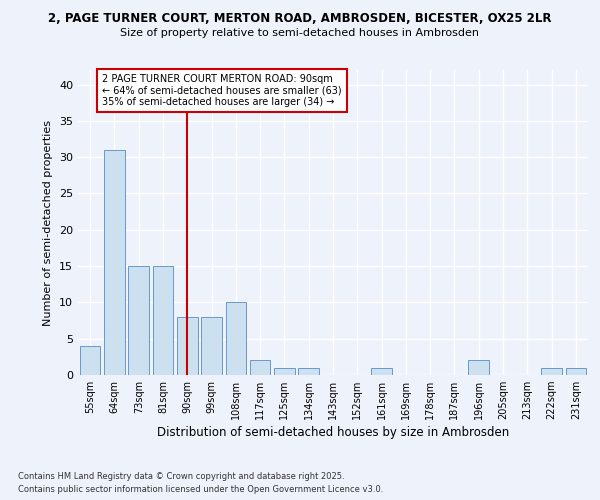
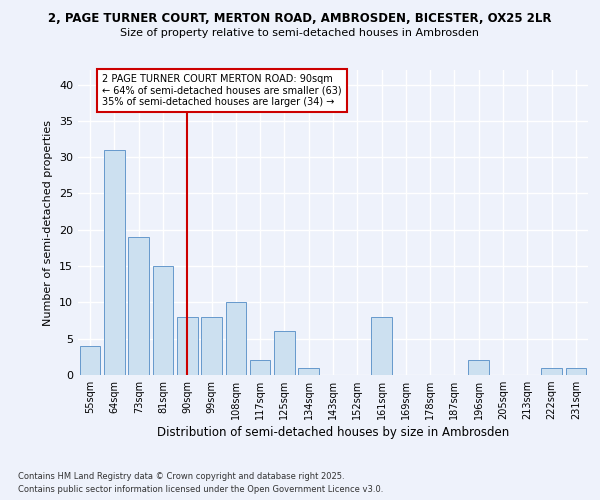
73sqm: 15 -> 19
125sqm: 1 -> 6
161sqm: 1 -> 8
